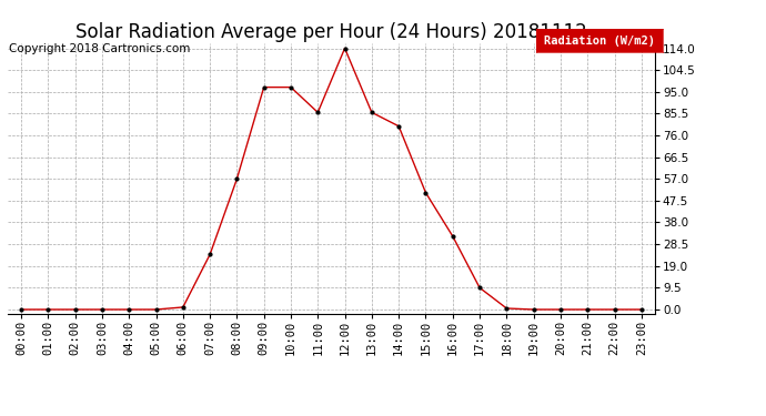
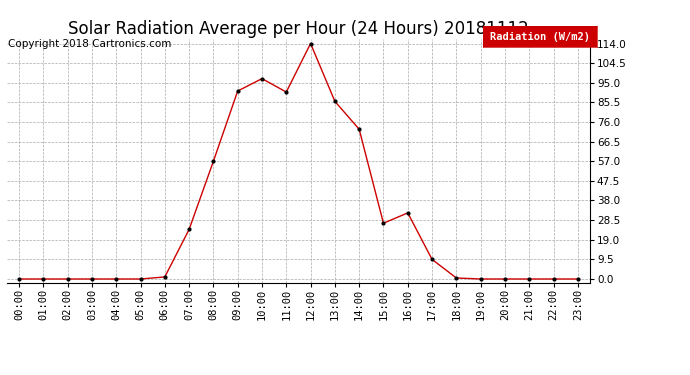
09:00: 97.0 -> 91.0
11:00: 86.0 -> 90.5
14:00: 80.0 -> 72.5
15:00: 51.0 -> 27.0
